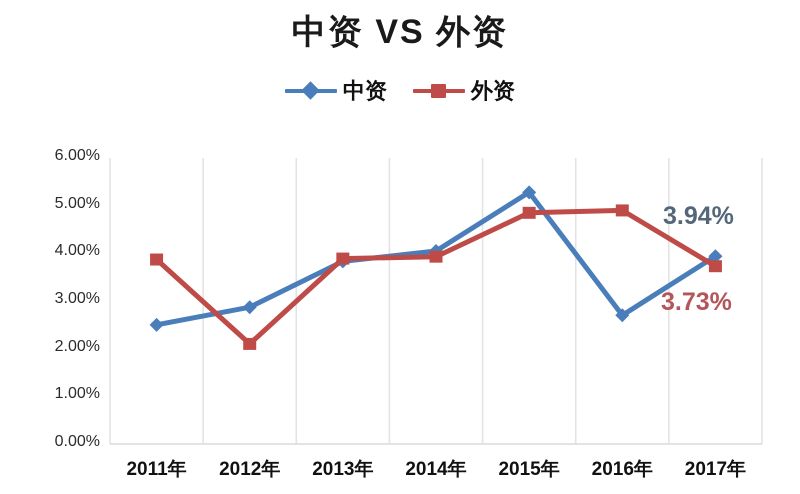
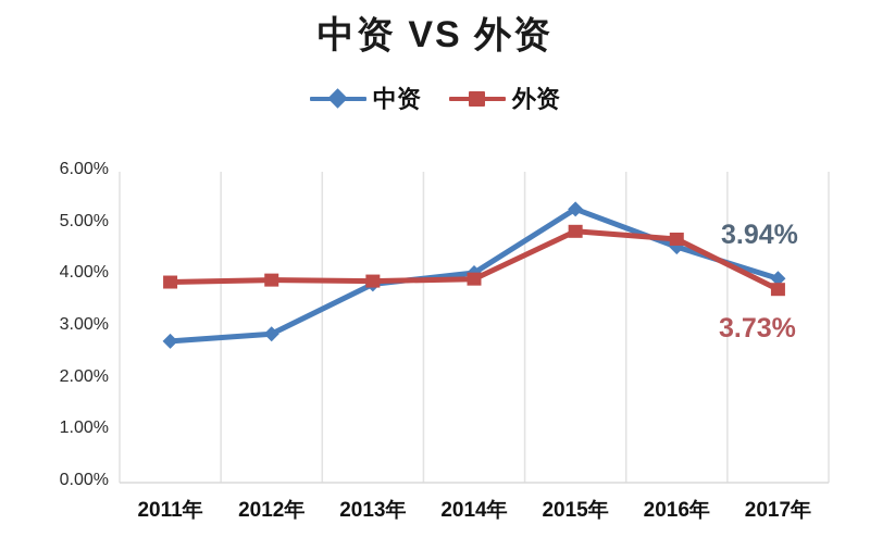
中资/2011年: 2.5% -> 2.7%
外资/2012年: 2.1% -> 3.9%
中资/2016年: 2.7% -> 4.5%
外资/2016年: 4.9% -> 4.7%
